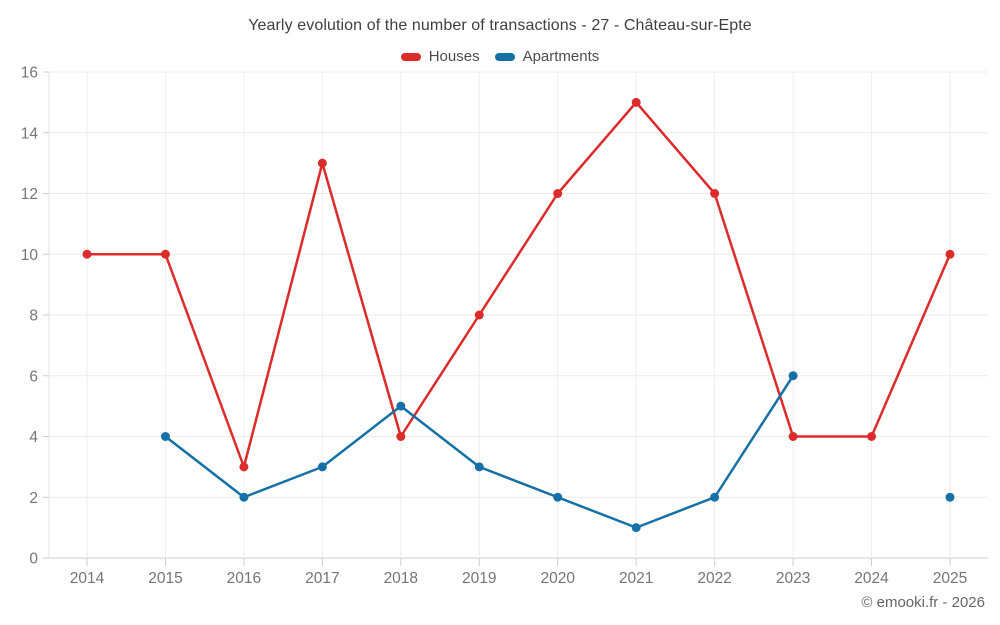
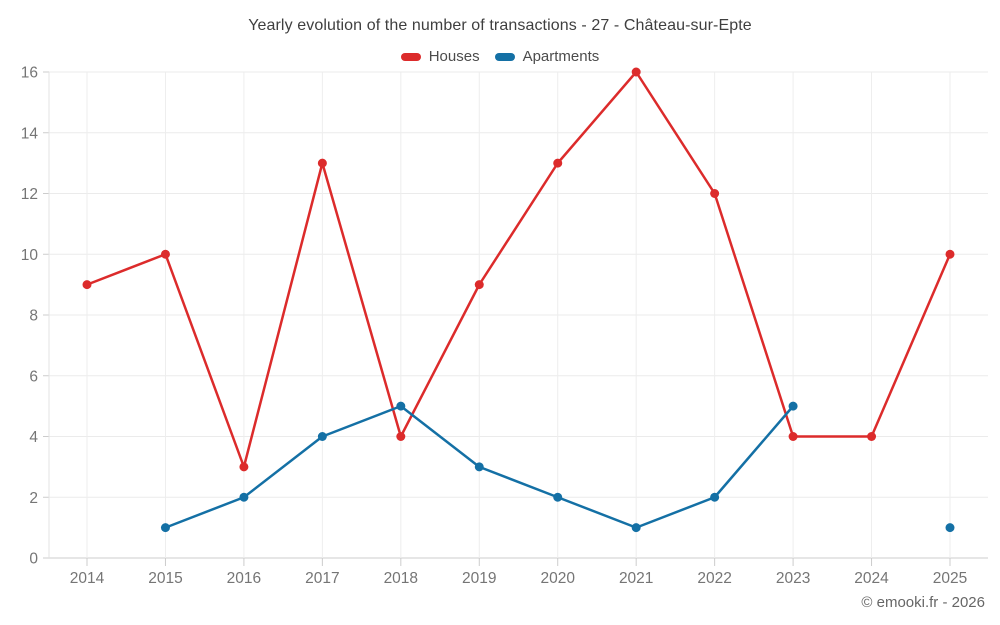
Houses/2014: 10 -> 9
Apartments/2015: 4 -> 1
Apartments/2017: 3 -> 4
Houses/2019: 8 -> 9
Houses/2020: 12 -> 13
Houses/2021: 15 -> 16
Apartments/2023: 6 -> 5
Apartments/2025: 2 -> 1
